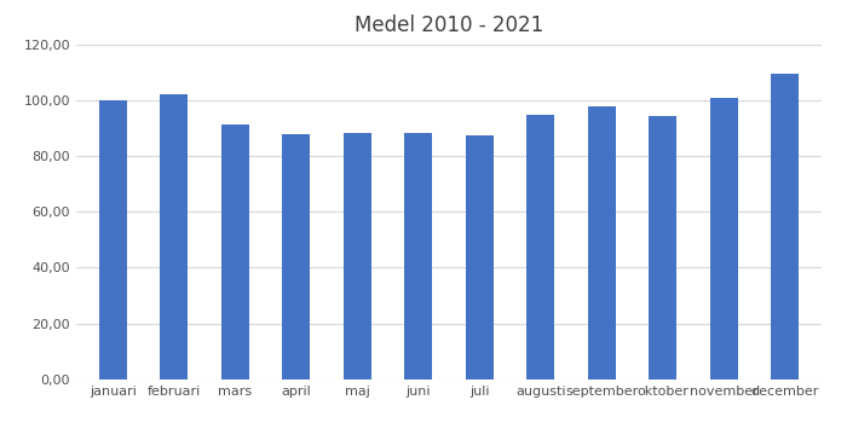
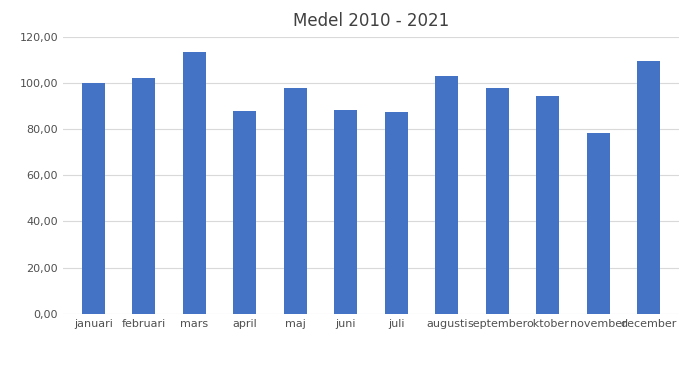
mars: 91,5 -> 113,5
maj: 88,5 -> 98,0
augusti: 95,0 -> 103,0
november: 101,0 -> 78,5
